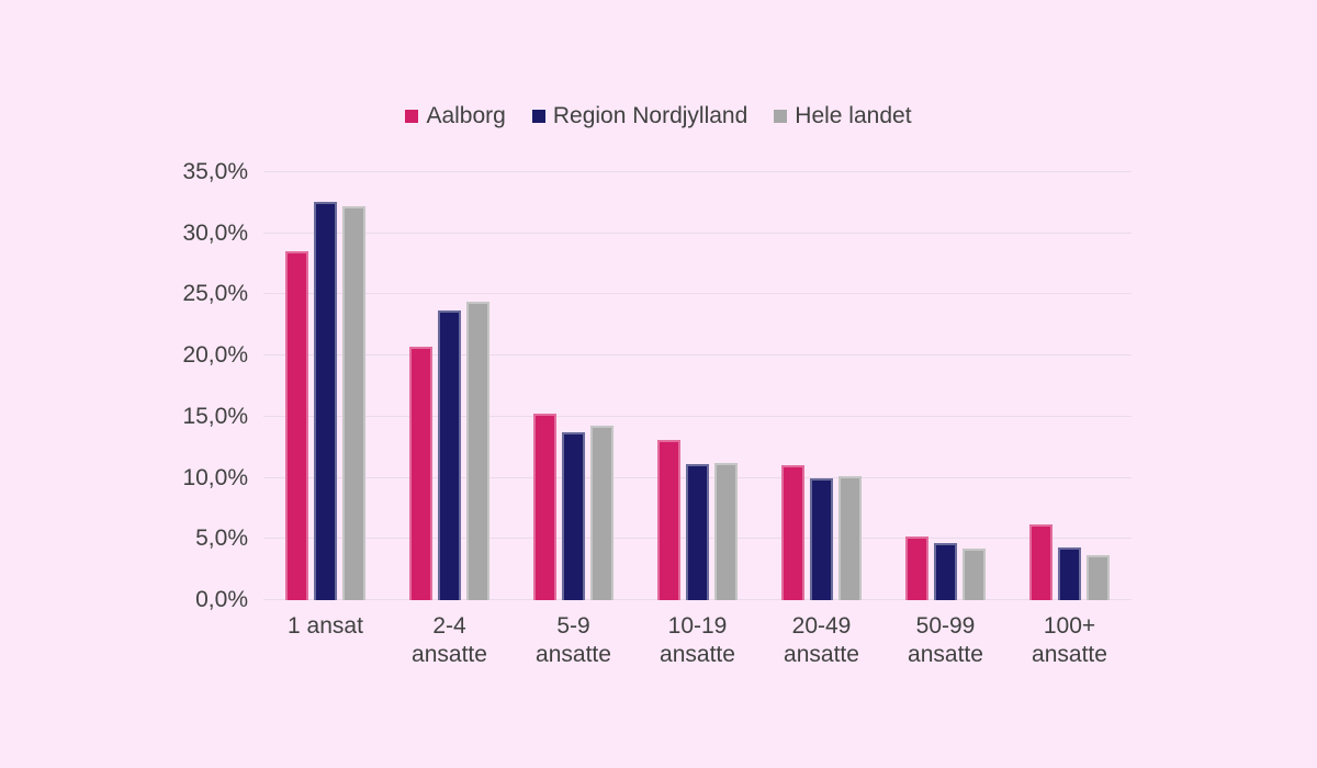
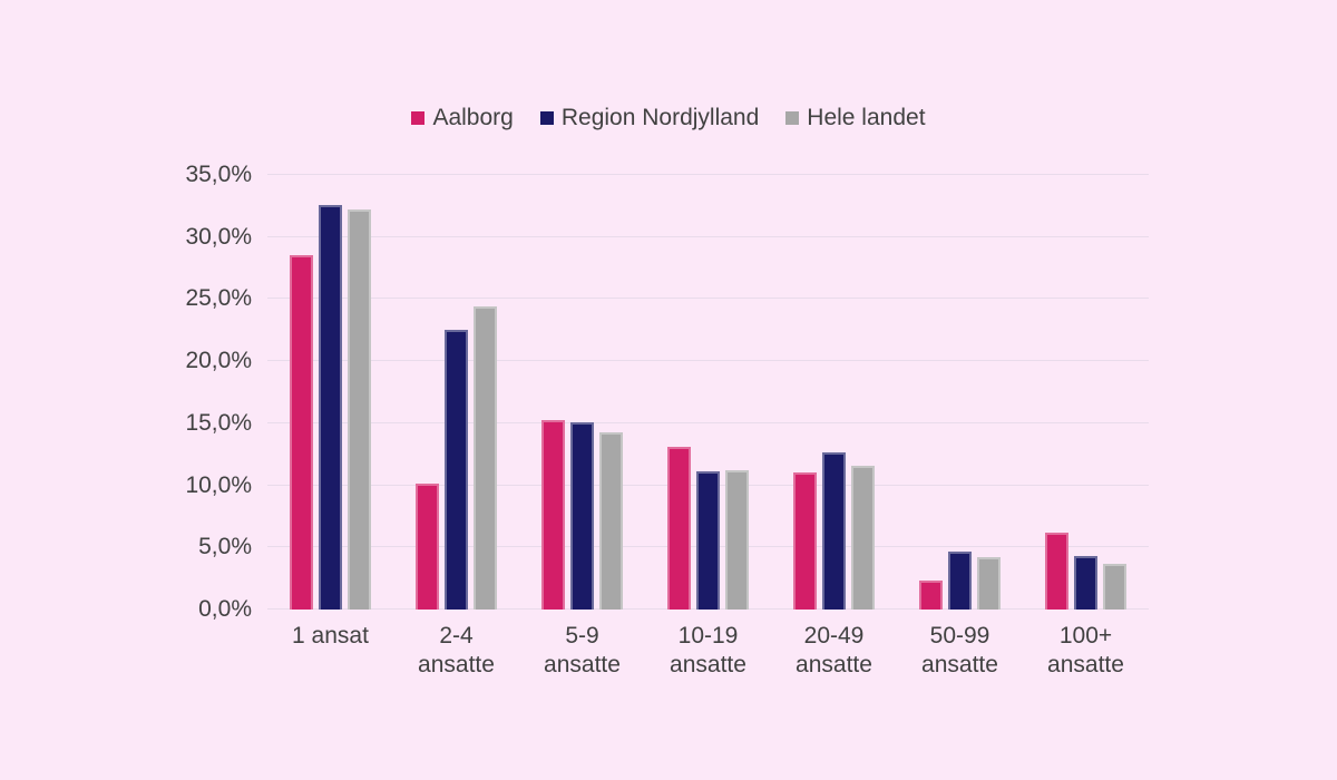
Aalborg/2-4 ansatte: 20,7% -> 10,1%
Region Nordjylland/2-4 ansatte: 23,7% -> 22,5%
Region Nordjylland/5-9 ansatte: 13,7% -> 15,1%
Region Nordjylland/20-49 ansatte: 10,0% -> 12,7%
Hele landet/20-49 ansatte: 10,1% -> 11,6%
Aalborg/50-99 ansatte: 5,2% -> 2,3%
